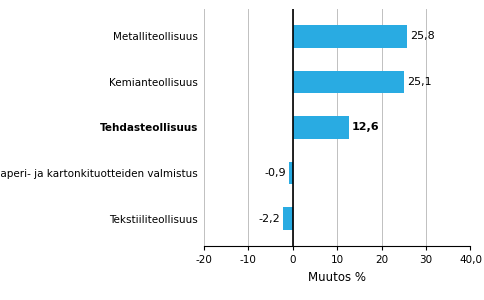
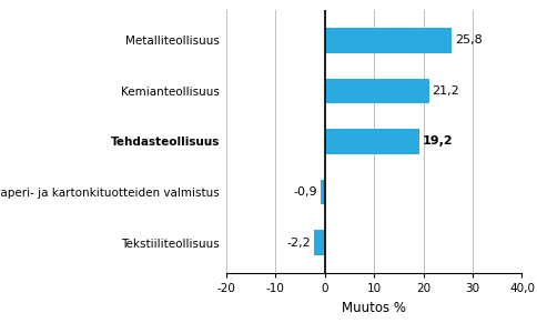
Kemianteollisuus: 25,1 -> 21,2
Tehdasteollisuus: 12,6 -> 19,2
